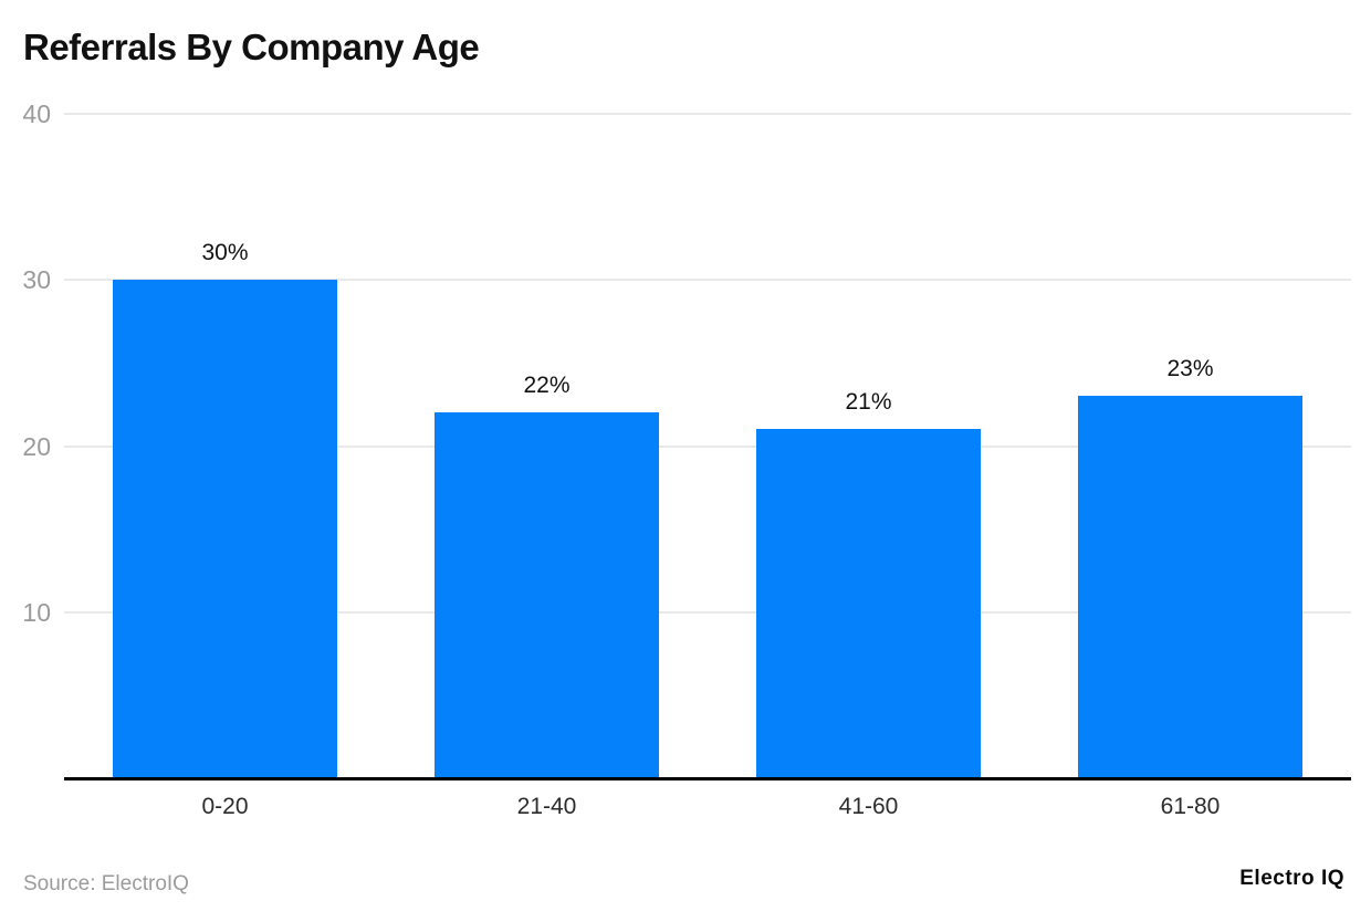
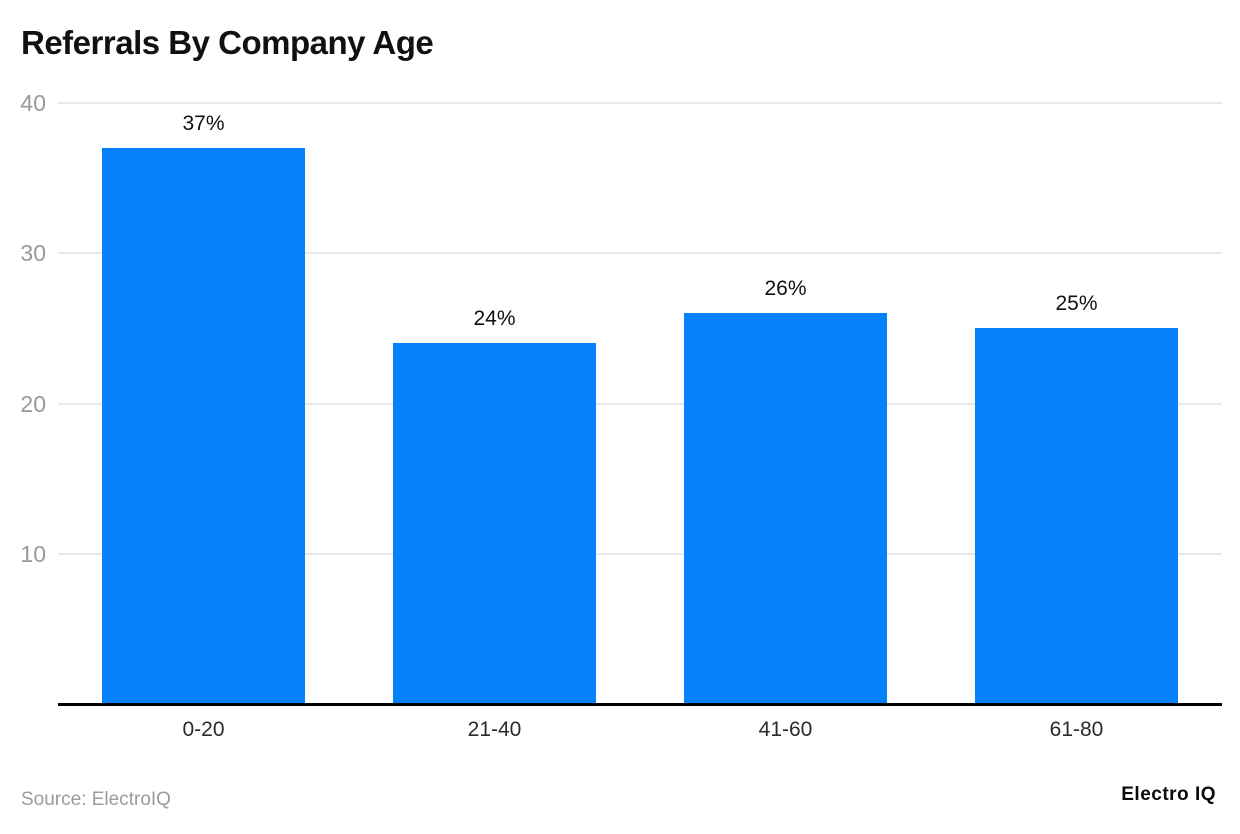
0-20: 30% -> 37%
21-40: 22% -> 24%
41-60: 21% -> 26%
61-80: 23% -> 25%
